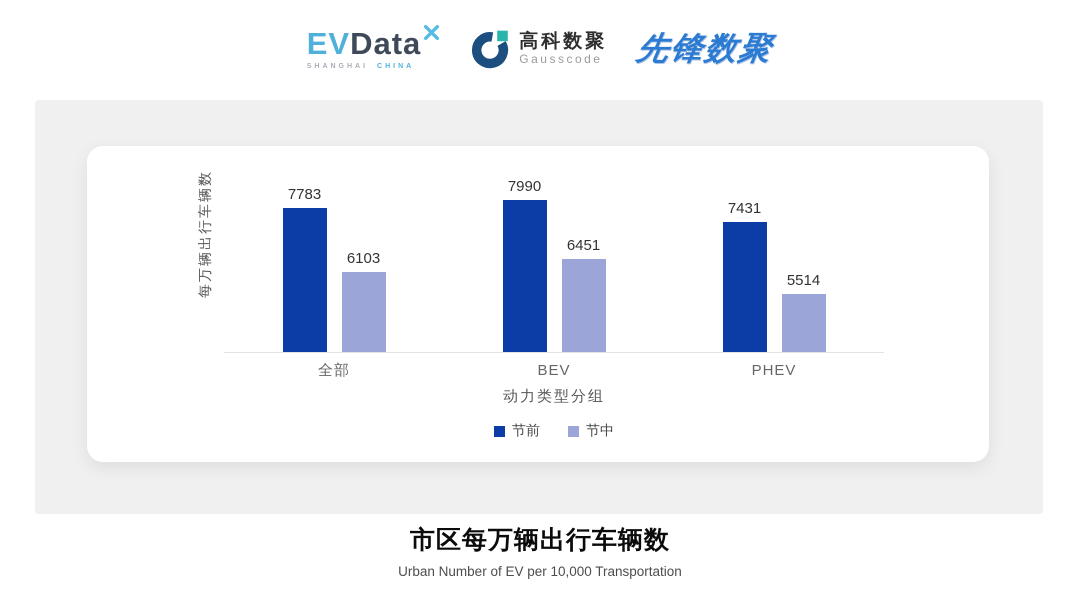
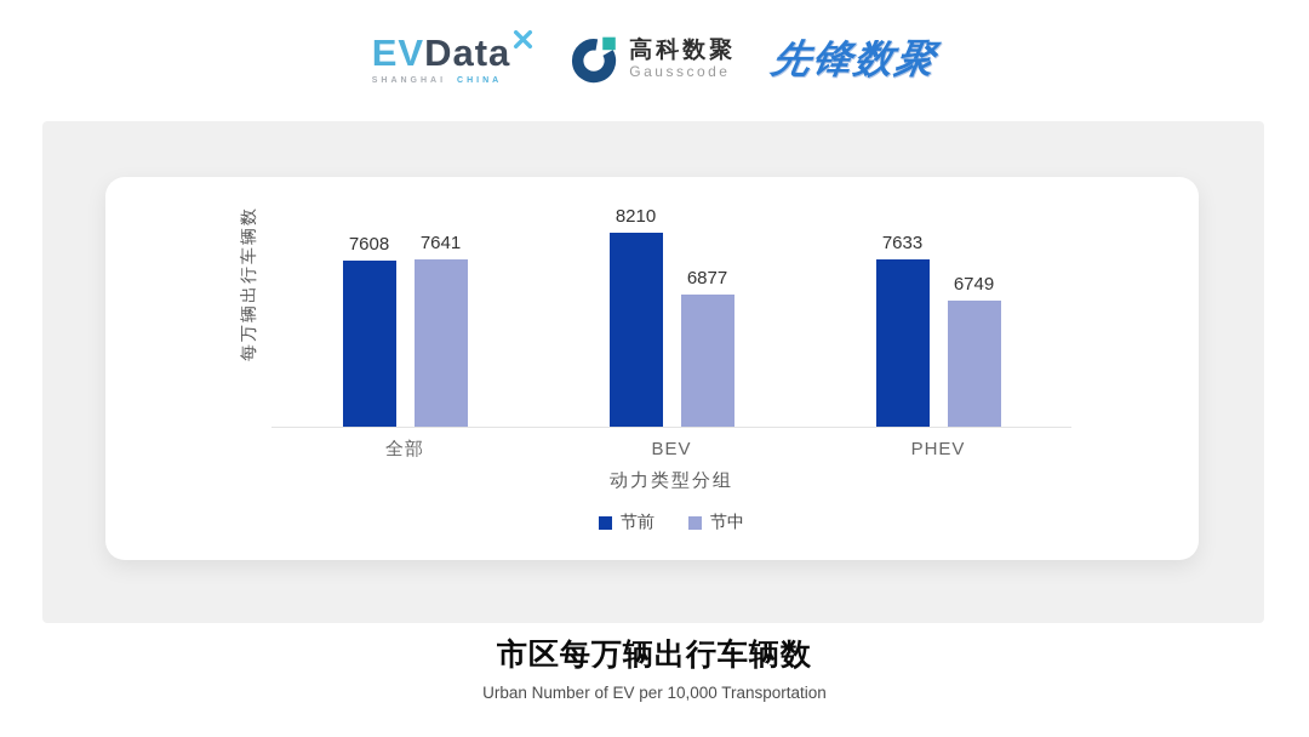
节前/全部: 7783 -> 7608
节中/全部: 6103 -> 7641
节前/BEV: 7990 -> 8210
节中/BEV: 6451 -> 6877
节前/PHEV: 7431 -> 7633
节中/PHEV: 5514 -> 6749
